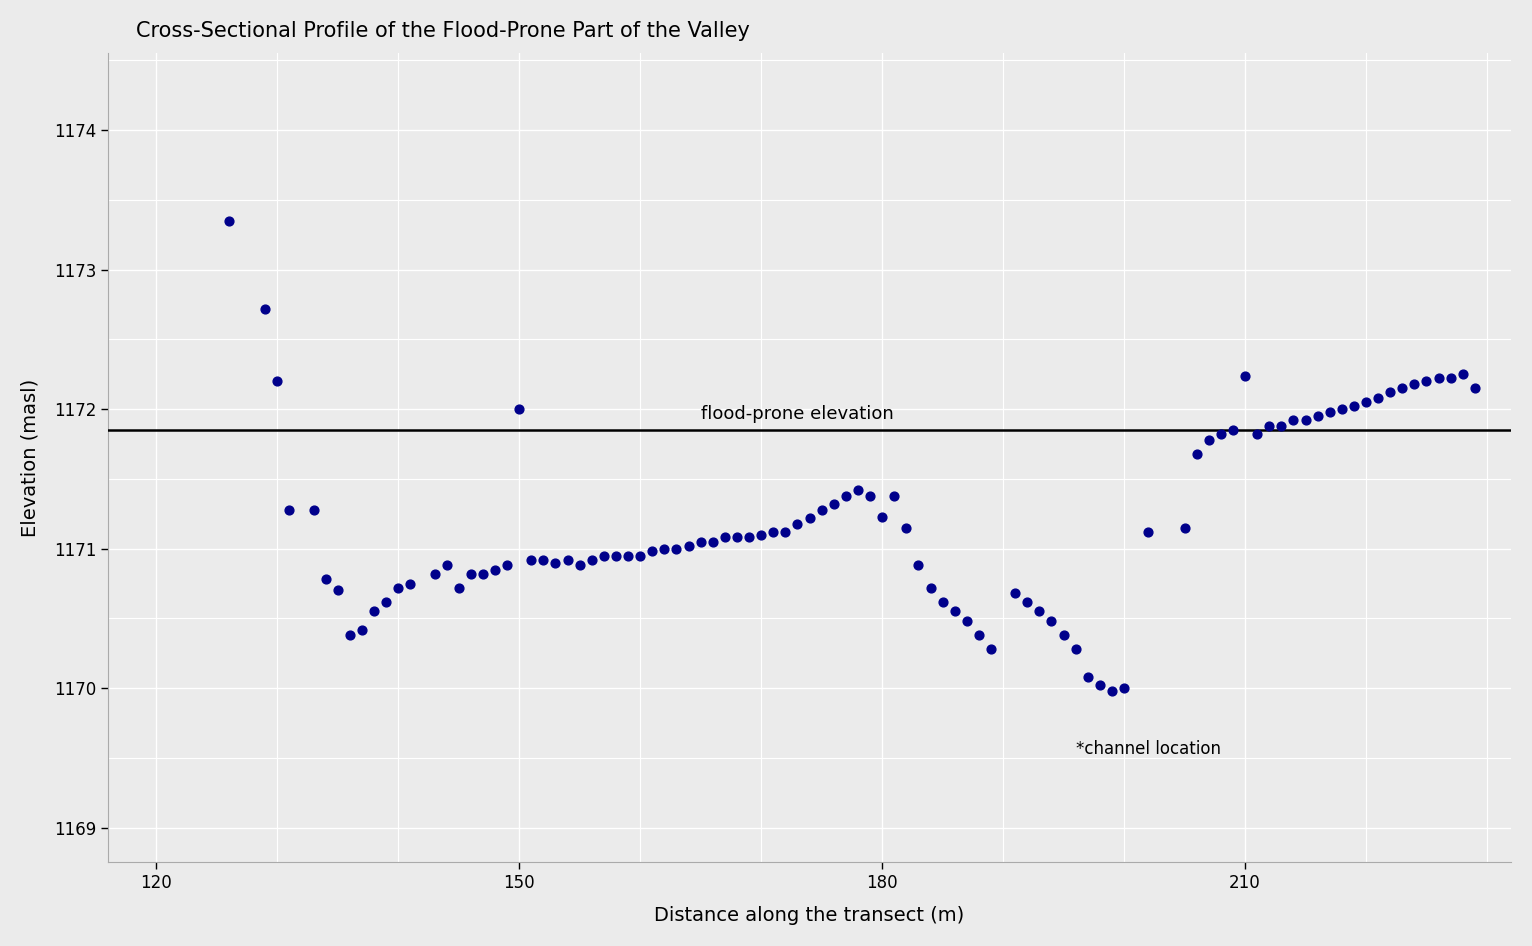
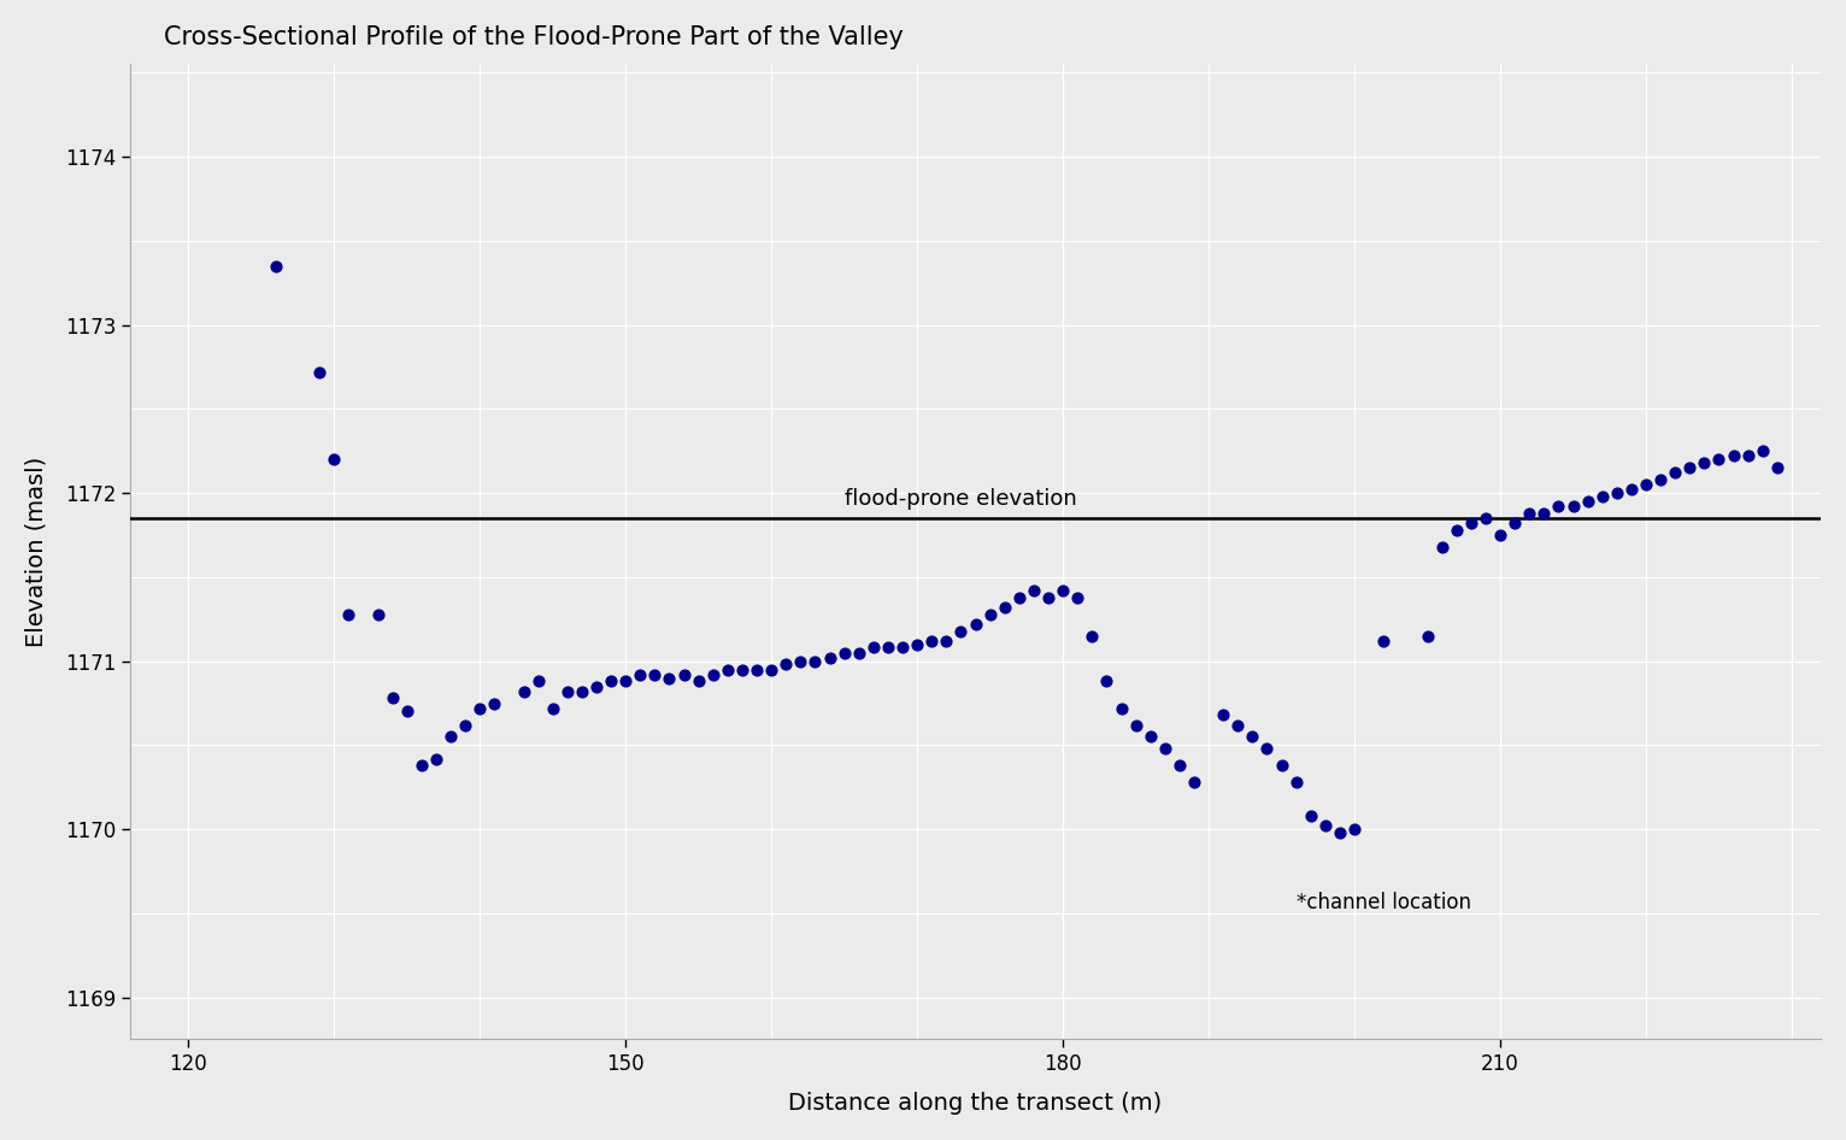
150: 1172.00 -> 1170.88
180: 1171.23 -> 1171.42
210: 1172.24 -> 1171.75
